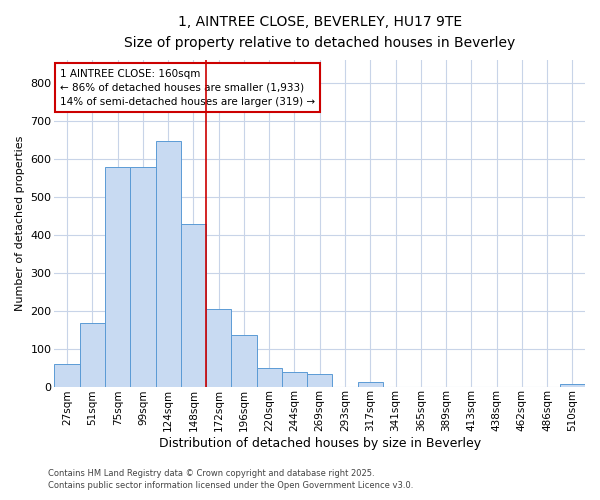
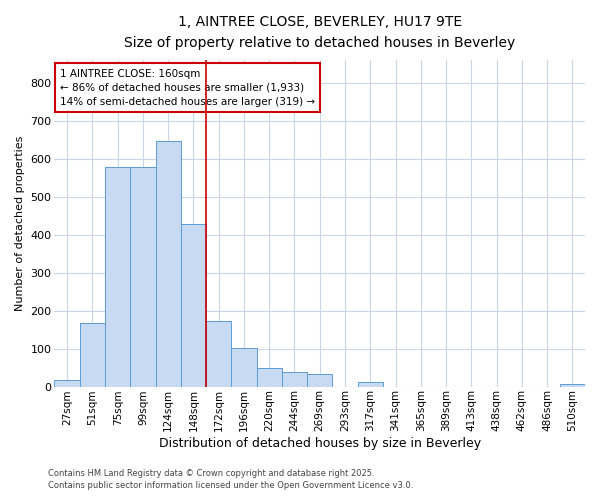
27sqm: 60 -> 18
172sqm: 205 -> 172
196sqm: 135 -> 101
